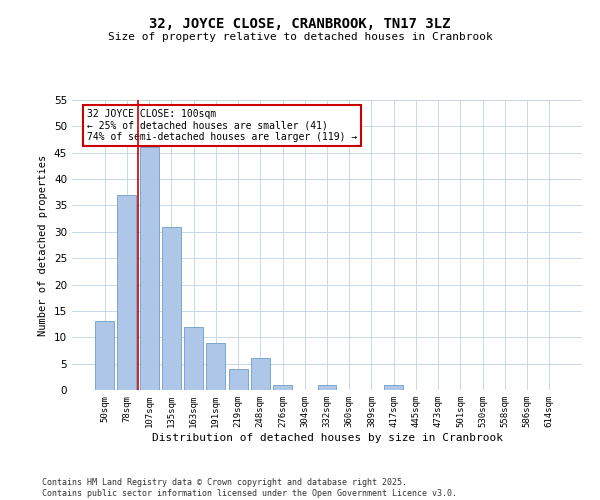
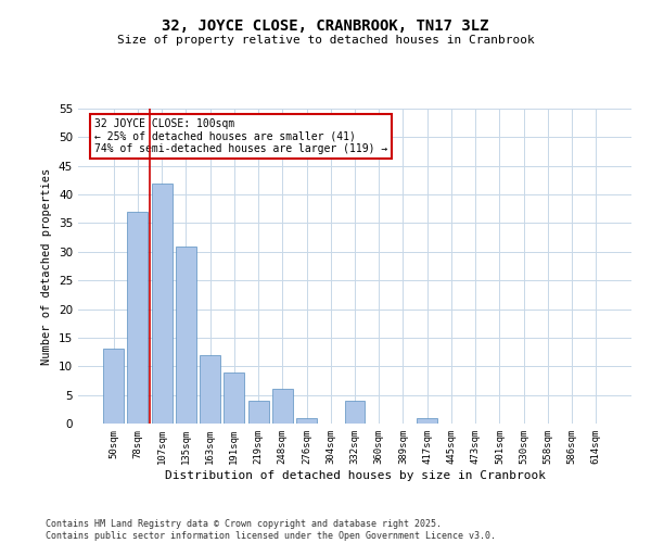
107sqm: 46 -> 42
332sqm: 1 -> 4
